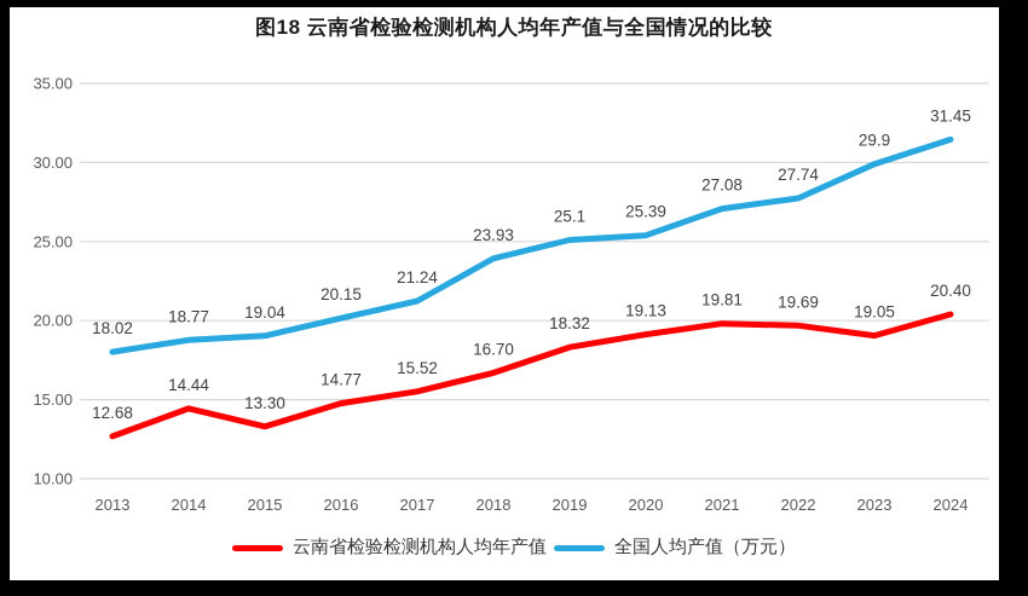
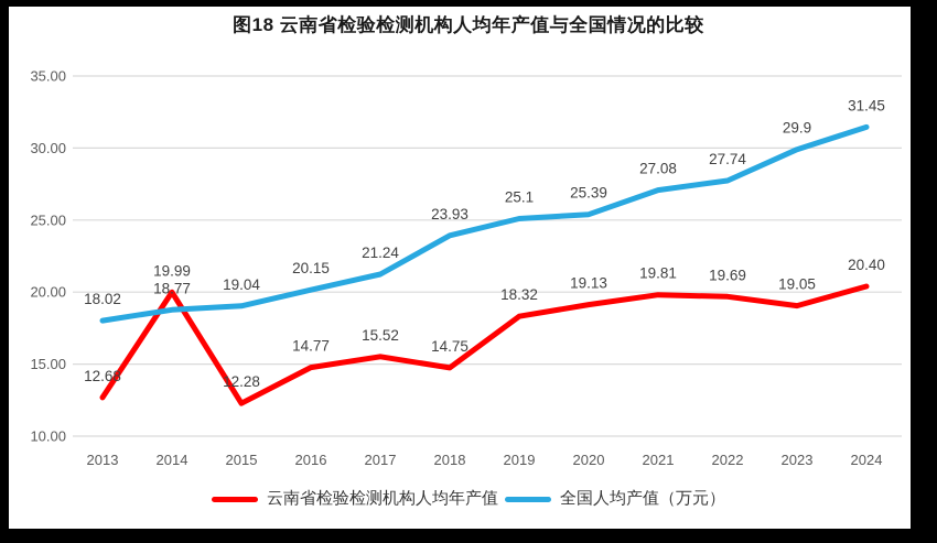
云南省检验检测机构人均年产值/2014: 14.44 -> 19.99
云南省检验检测机构人均年产值/2015: 13.30 -> 12.28
云南省检验检测机构人均年产值/2018: 16.70 -> 14.75
